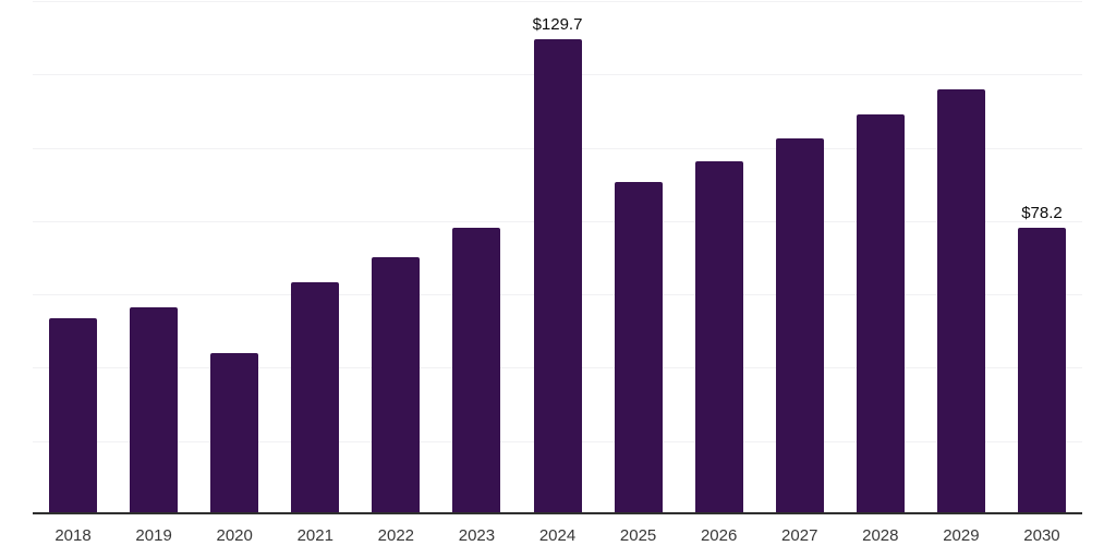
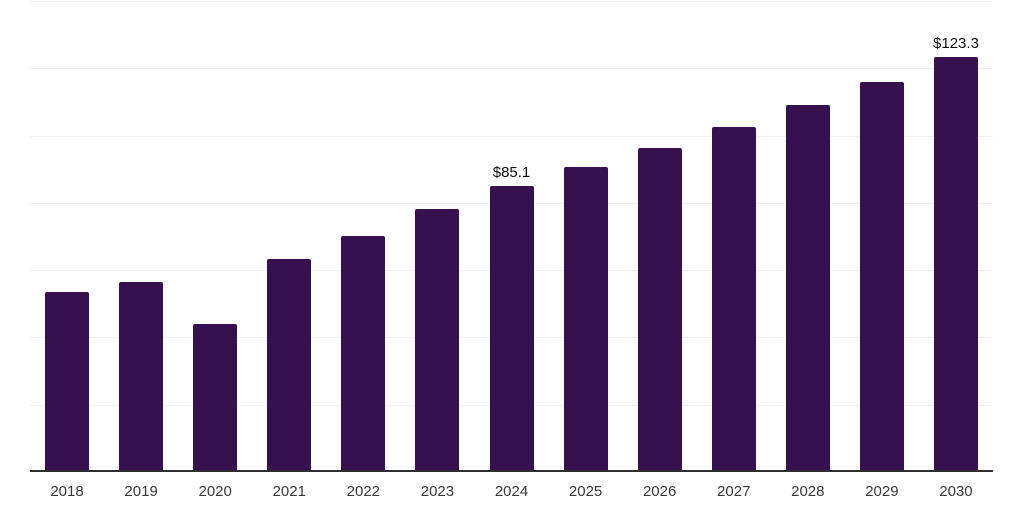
2024: $129.7 -> $85.1
2030: $78.2 -> $123.3
